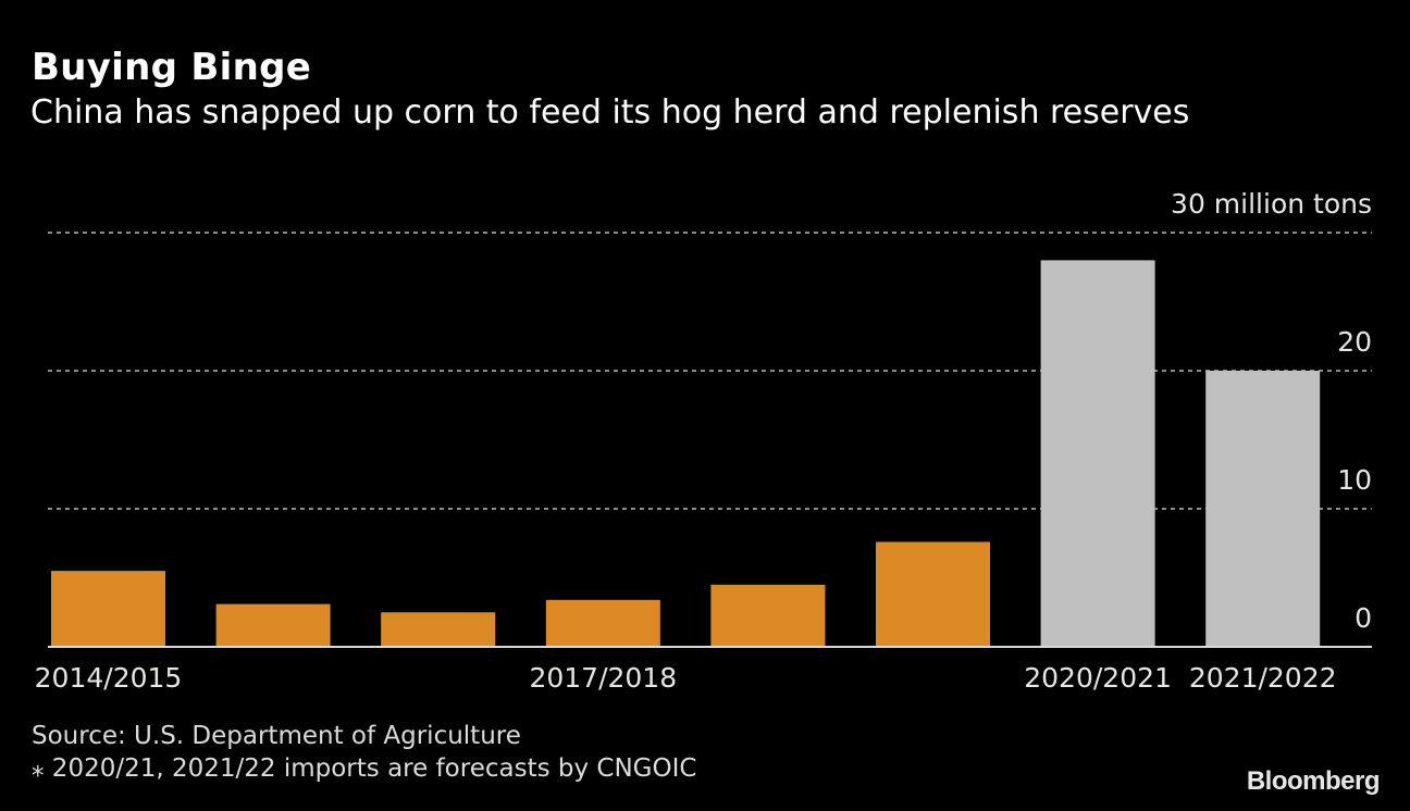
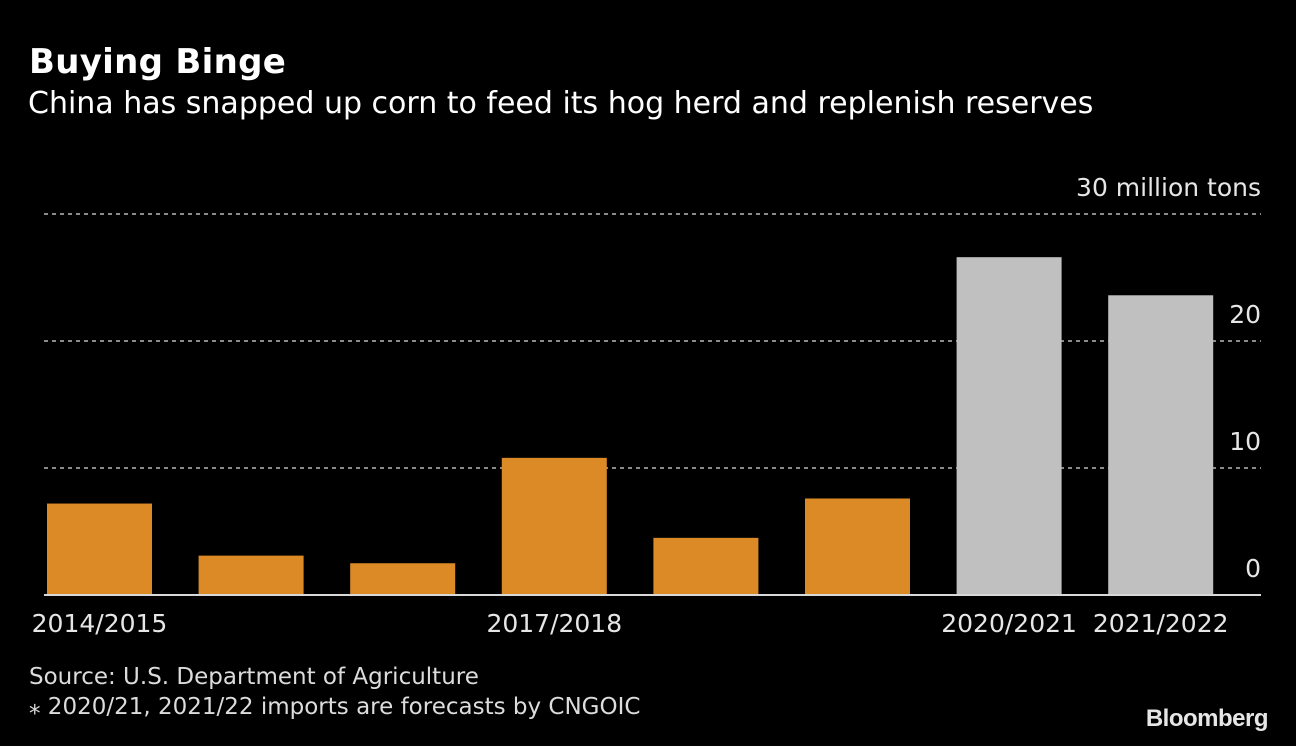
2014/2015: 5.5 -> 7.2
2017/2018: 3.4 -> 10.8
2020/2021: 28.0 -> 26.6
2021/2022: 20.0 -> 23.6
